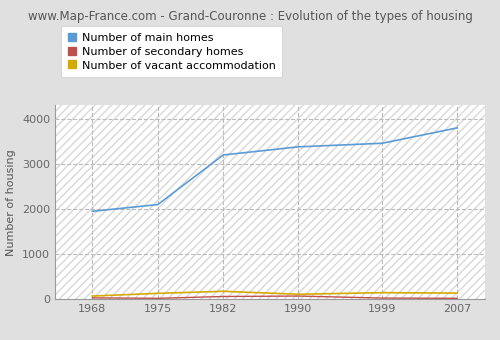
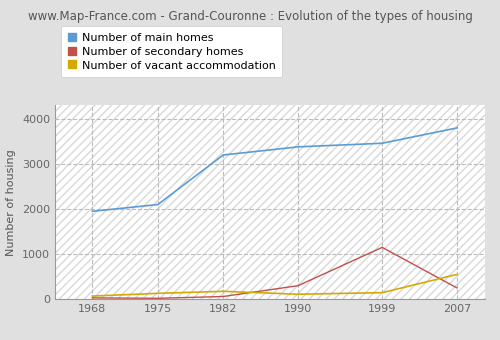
Number of secondary homes/1990: 70 -> 300
Number of secondary homes/1999: 20 -> 1150
Number of secondary homes/2007: 20 -> 250
Number of vacant accommodation/2007: 140 -> 550
